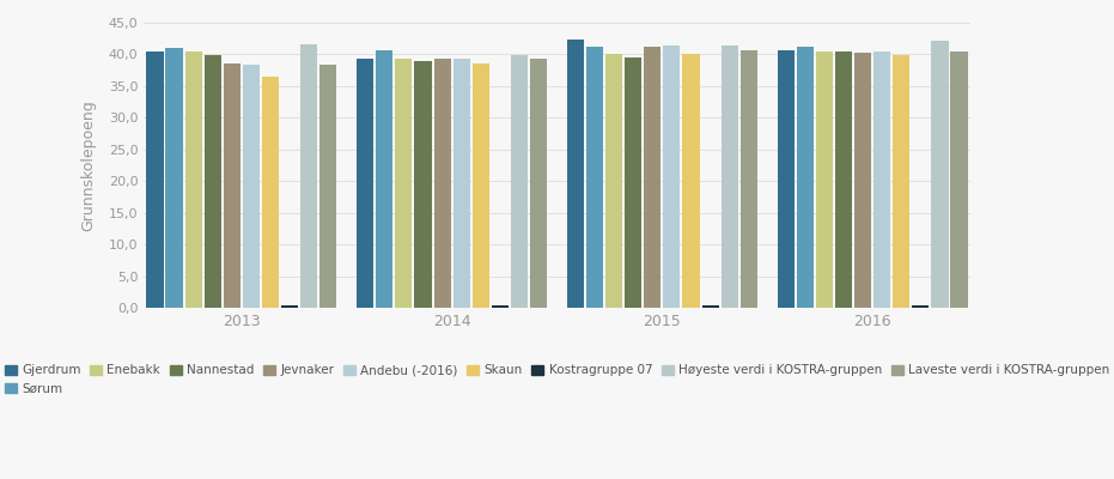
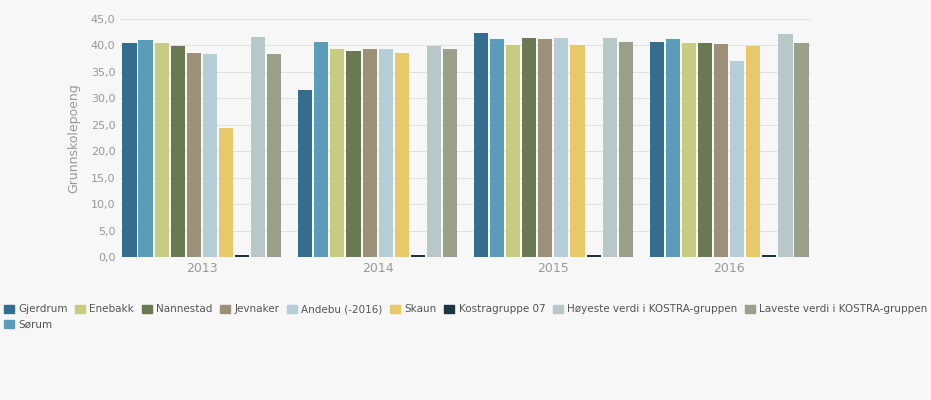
Skaun/2013: 36,5 -> 24,4
Gjerdrum/2014: 39,3 -> 31,6
Nannestad/2015: 39,5 -> 41,4
Andebu (-2016)/2016: 40,5 -> 37,0
